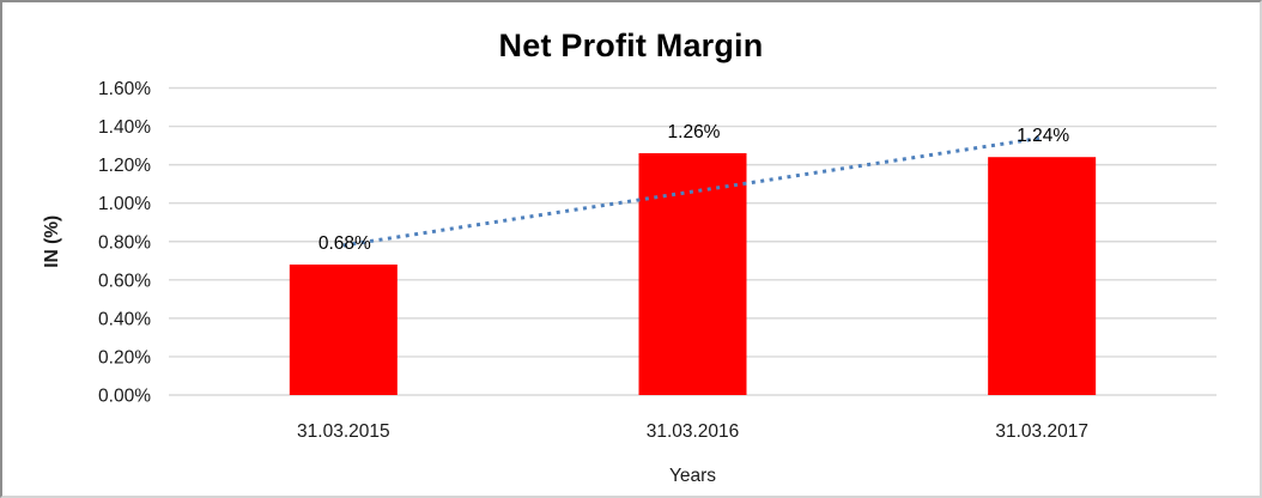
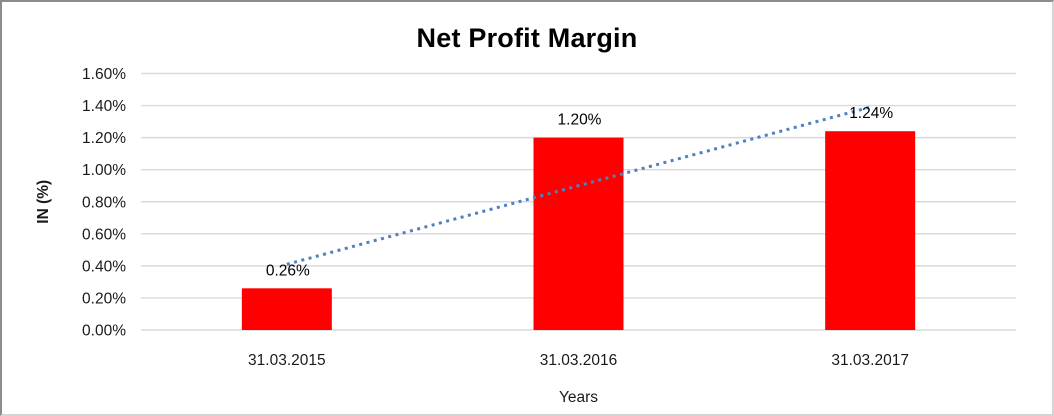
31.03.2015: 0.68% -> 0.26%
31.03.2016: 1.26% -> 1.20%
